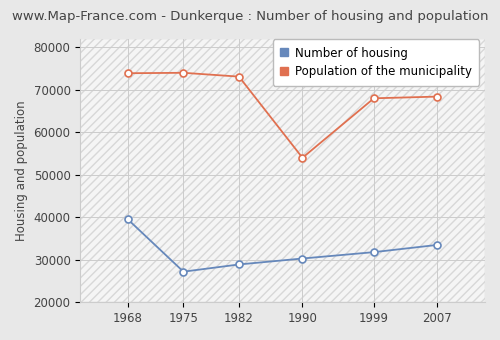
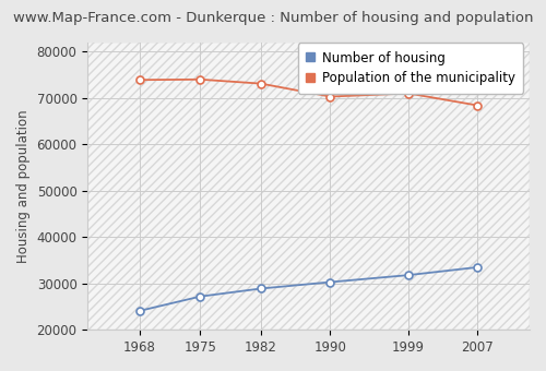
Number of housing/1968: 39500 -> 24100
Population of the municipality/1990: 54000 -> 70300
Population of the municipality/1999: 68000 -> 71000
